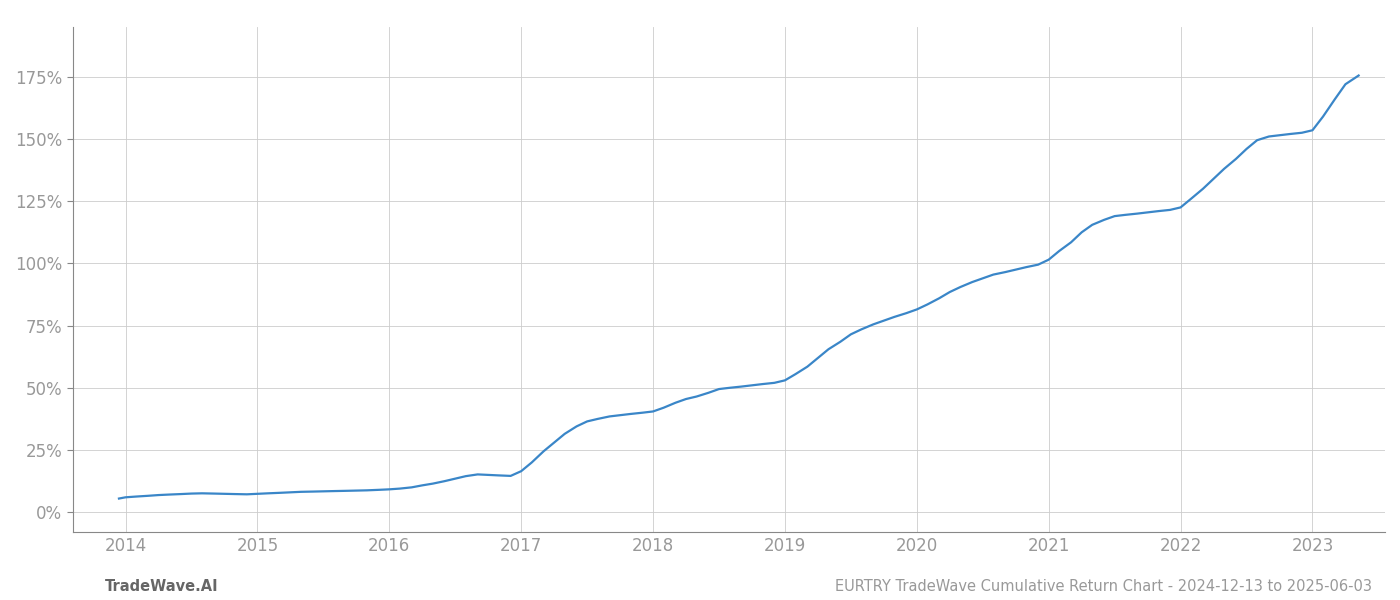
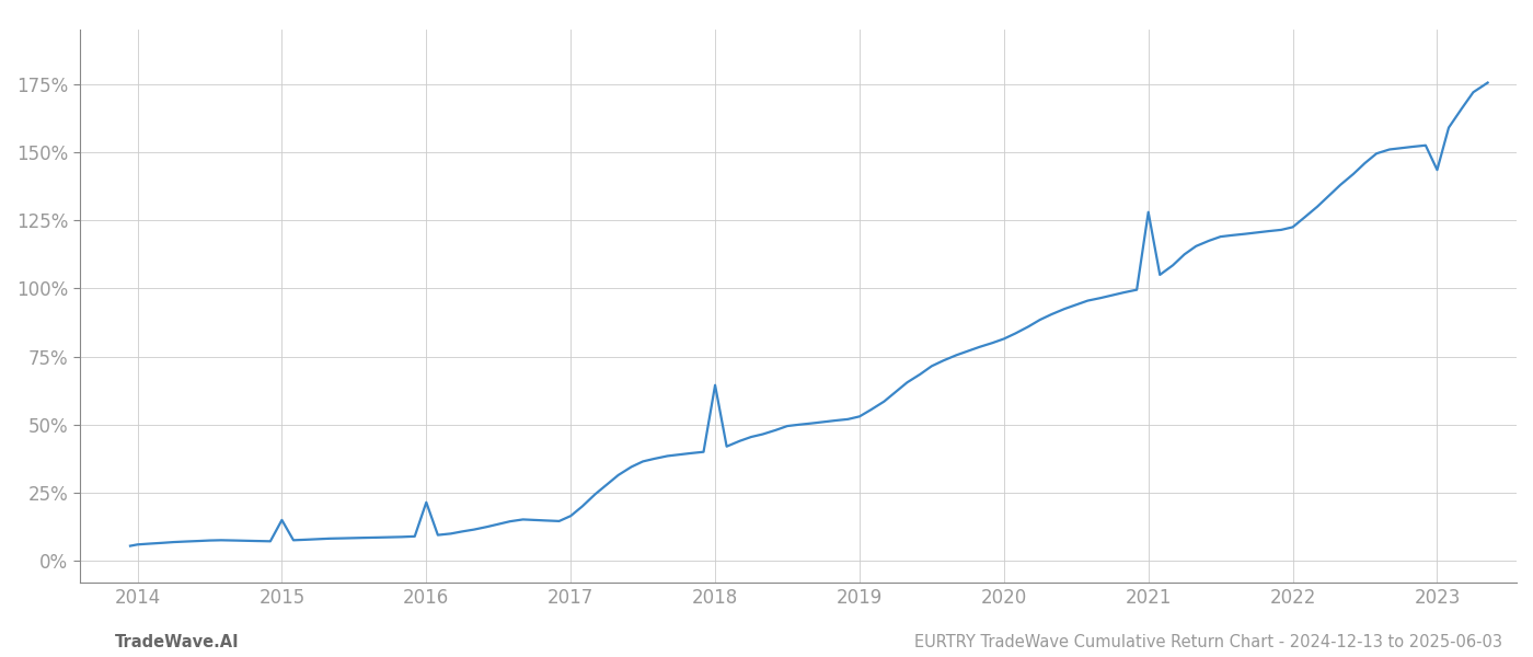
2015: 7.4% -> 15.0%
2016: 9.2% -> 21.5%
2018: 40.5% -> 64.5%
2021: 101.5% -> 128.0%
2023: 153.5% -> 143.5%
